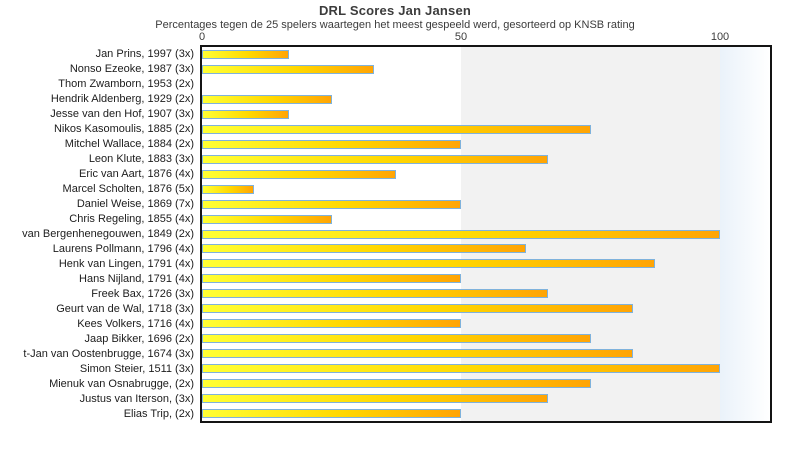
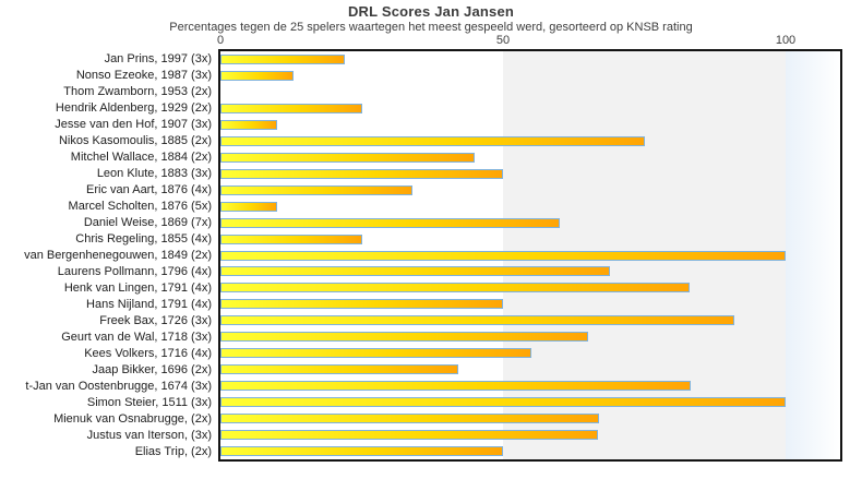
Jan Prins, 1997 (3x): 17 -> 22
Nonso Ezeoke, 1987 (3x): 33 -> 13
Jesse van den Hof, 1907 (3x): 17 -> 10
Mitchel Wallace, 1884 (2x): 50 -> 45
Leon Klute, 1883 (3x): 67 -> 50
Eric van Aart, 1876 (4x): 38 -> 34
Daniel Weise, 1869 (7x): 50 -> 60
Laurens Pollmann, 1796 (4x): 62 -> 69
Henk van Lingen, 1791 (4x): 88 -> 83
Freek Bax, 1726 (3x): 67 -> 91
Geurt van de Wal, 1718 (3x): 83 -> 65
Kees Volkers, 1716 (4x): 50 -> 55
Jaap Bikker, 1696 (2x): 75 -> 42
Mienuk van Osnabrugge, (2x): 75 -> 67
